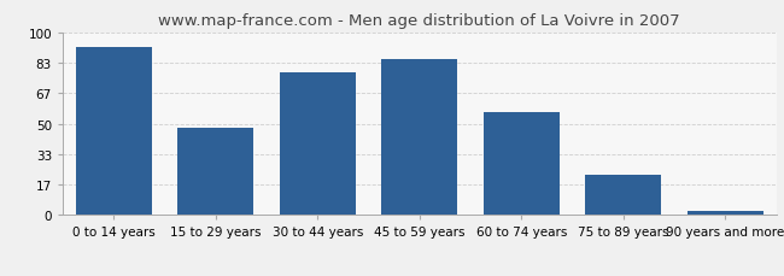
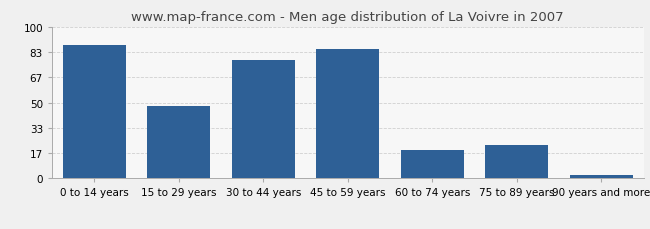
0 to 14 years: 92 -> 88
60 to 74 years: 56 -> 19
